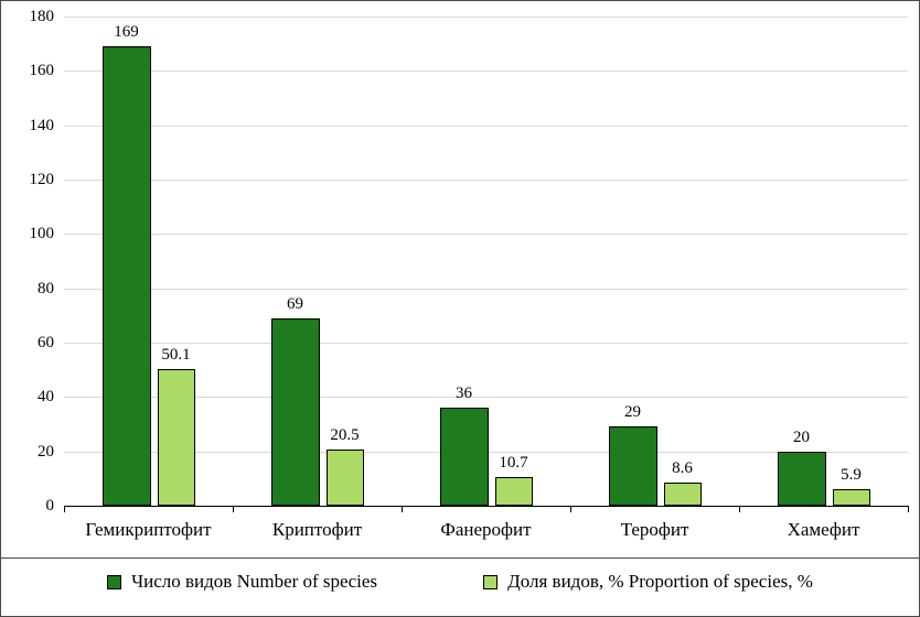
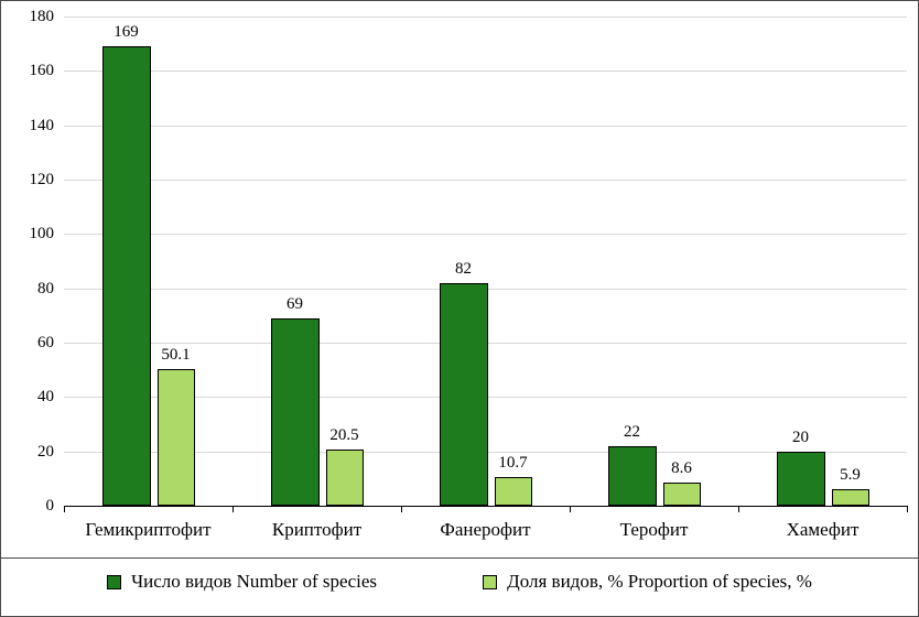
Число видов Number of species/Фанерофит: 36 -> 82
Число видов Number of species/Терофит: 29 -> 22
